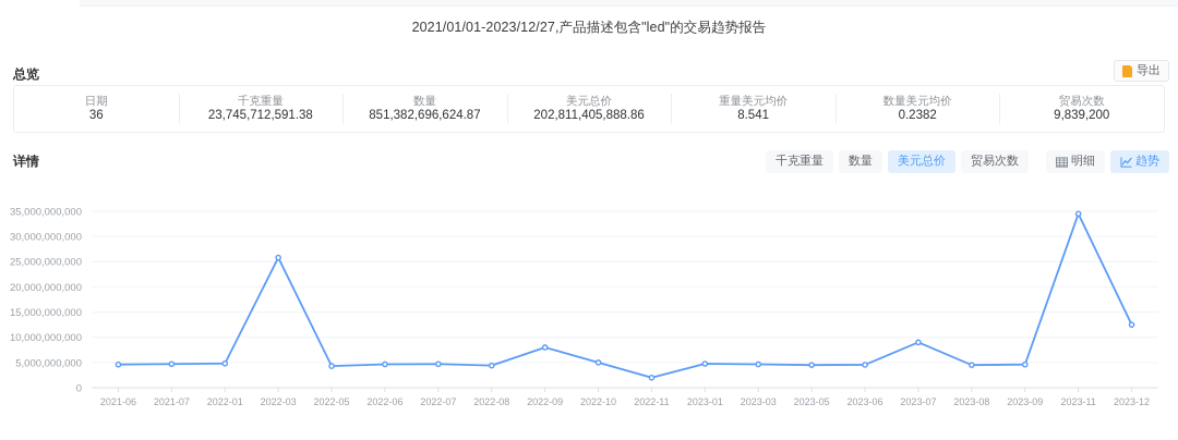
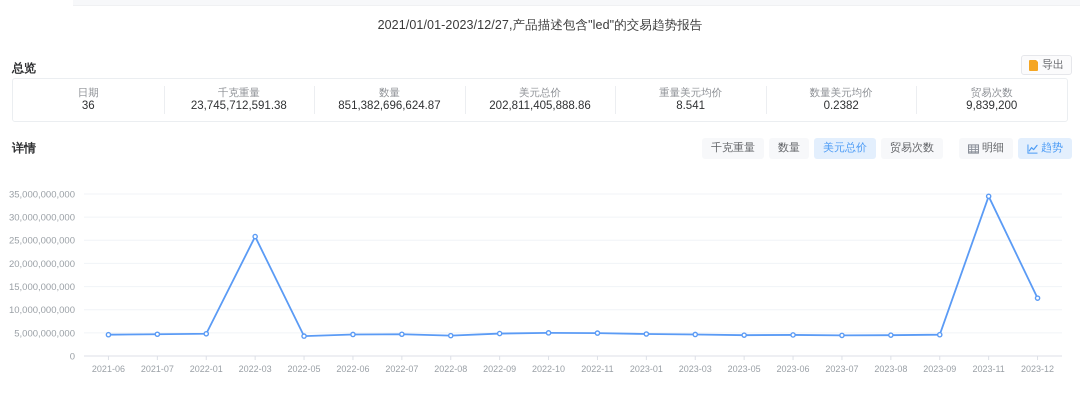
2022-09: 8000000000 -> 5000000000
2022-11: 2000000000 -> 5000000000
2023-07: 9000000000 -> 4000000000
